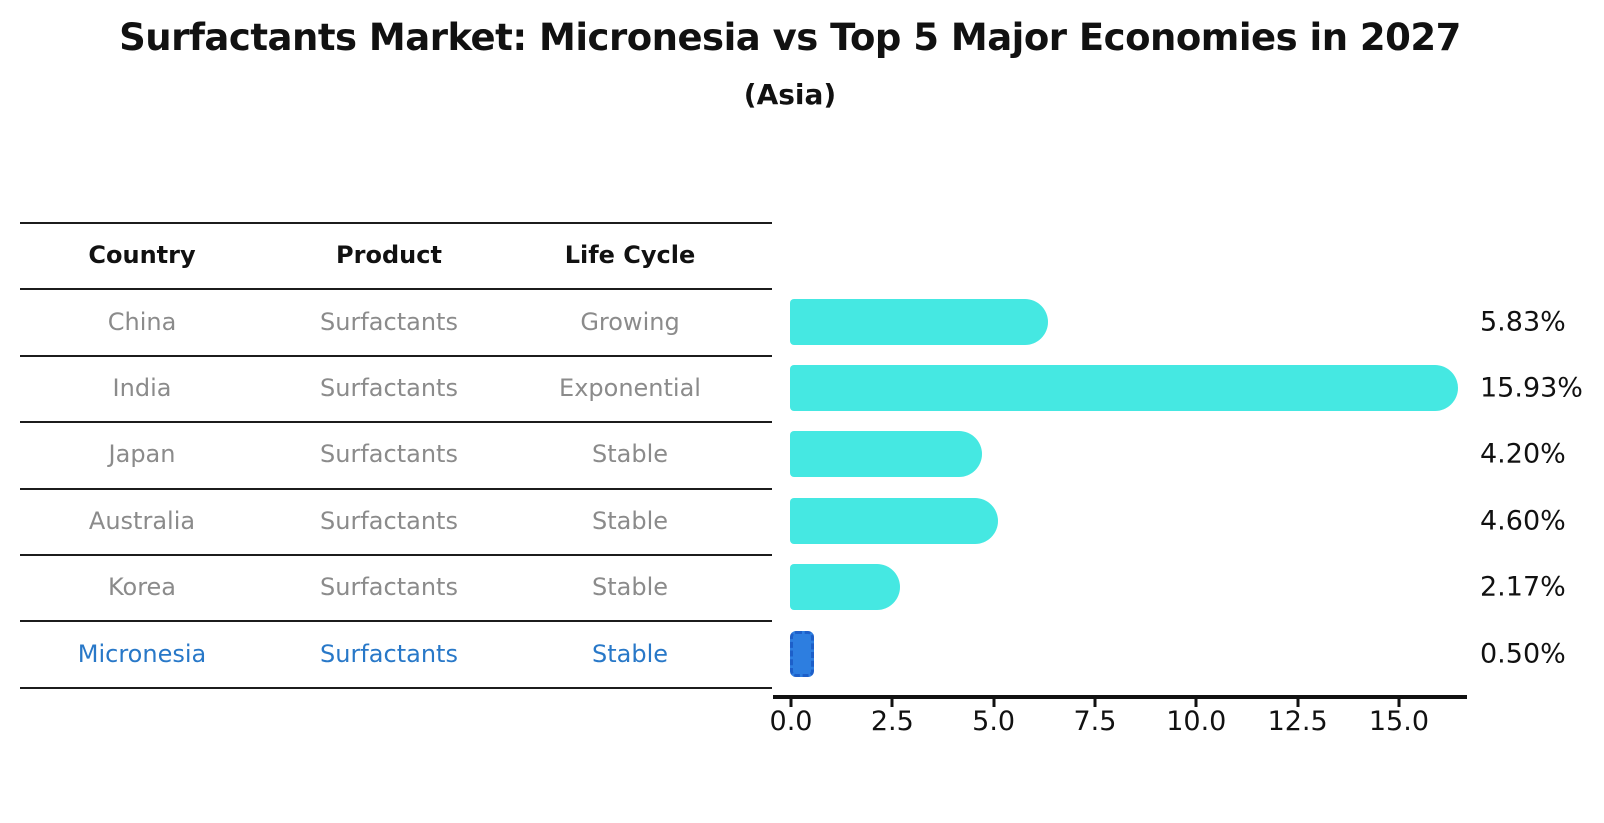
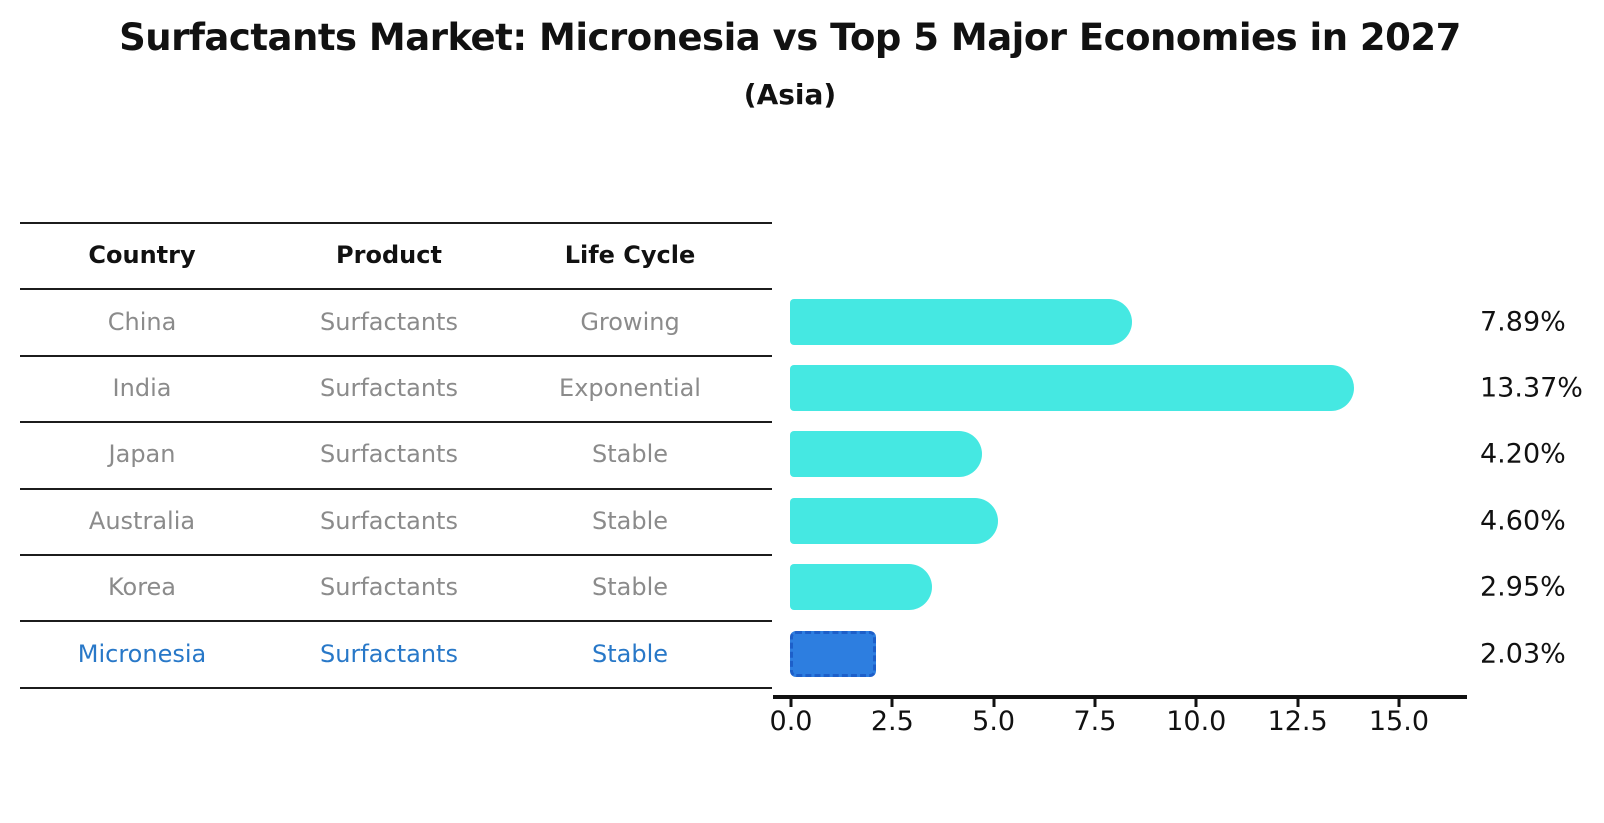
China: 5.83% -> 7.89%
India: 15.93% -> 13.37%
Korea: 2.17% -> 2.95%
Micronesia: 0.50% -> 2.03%
